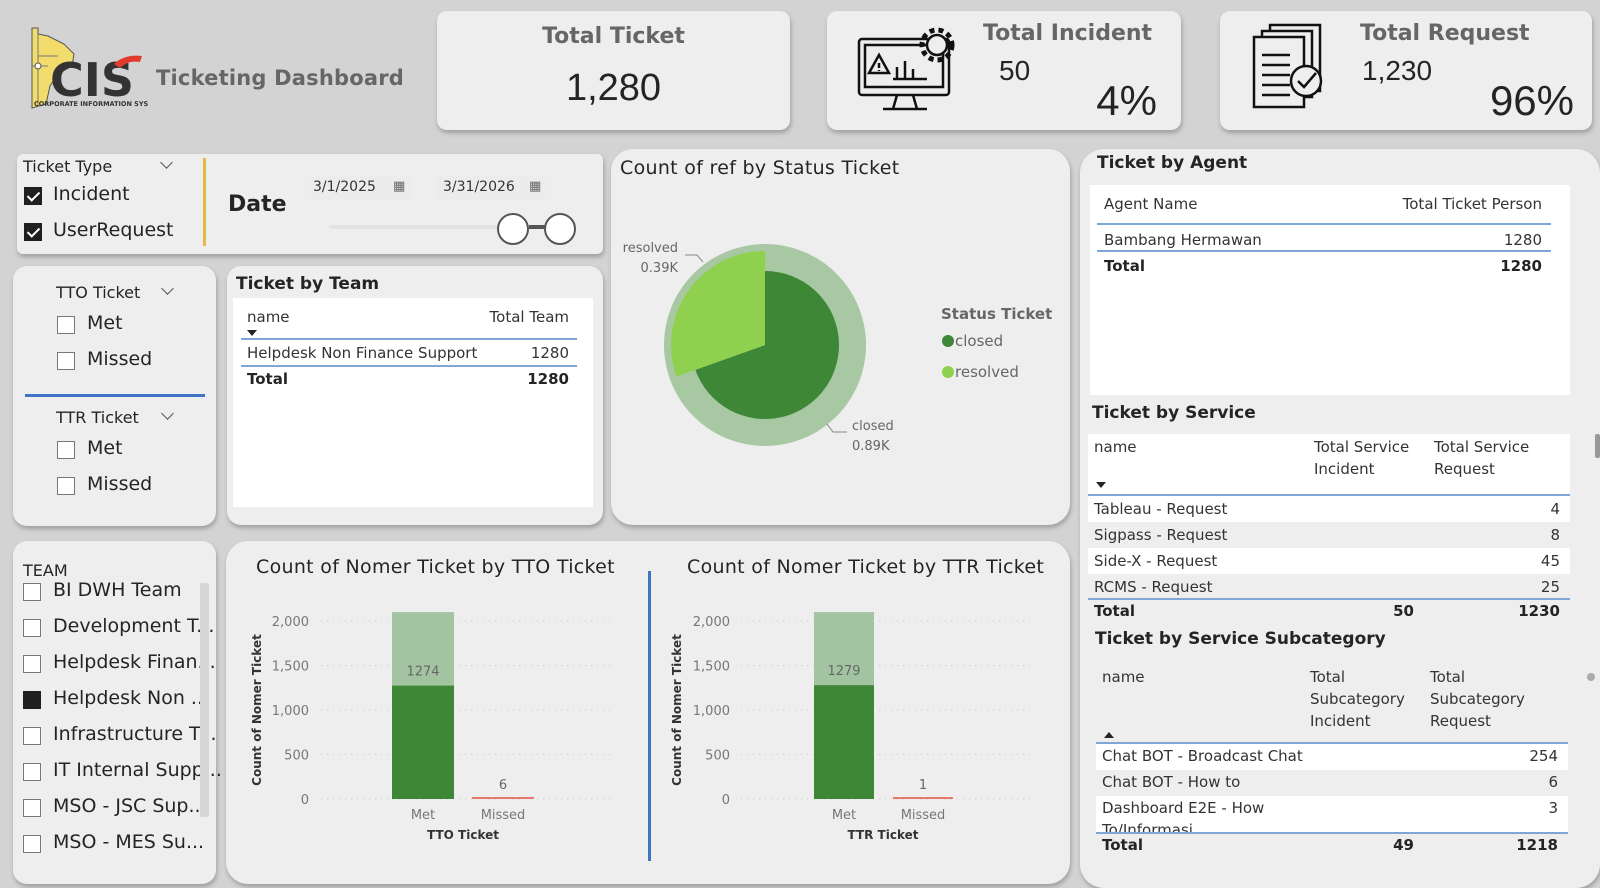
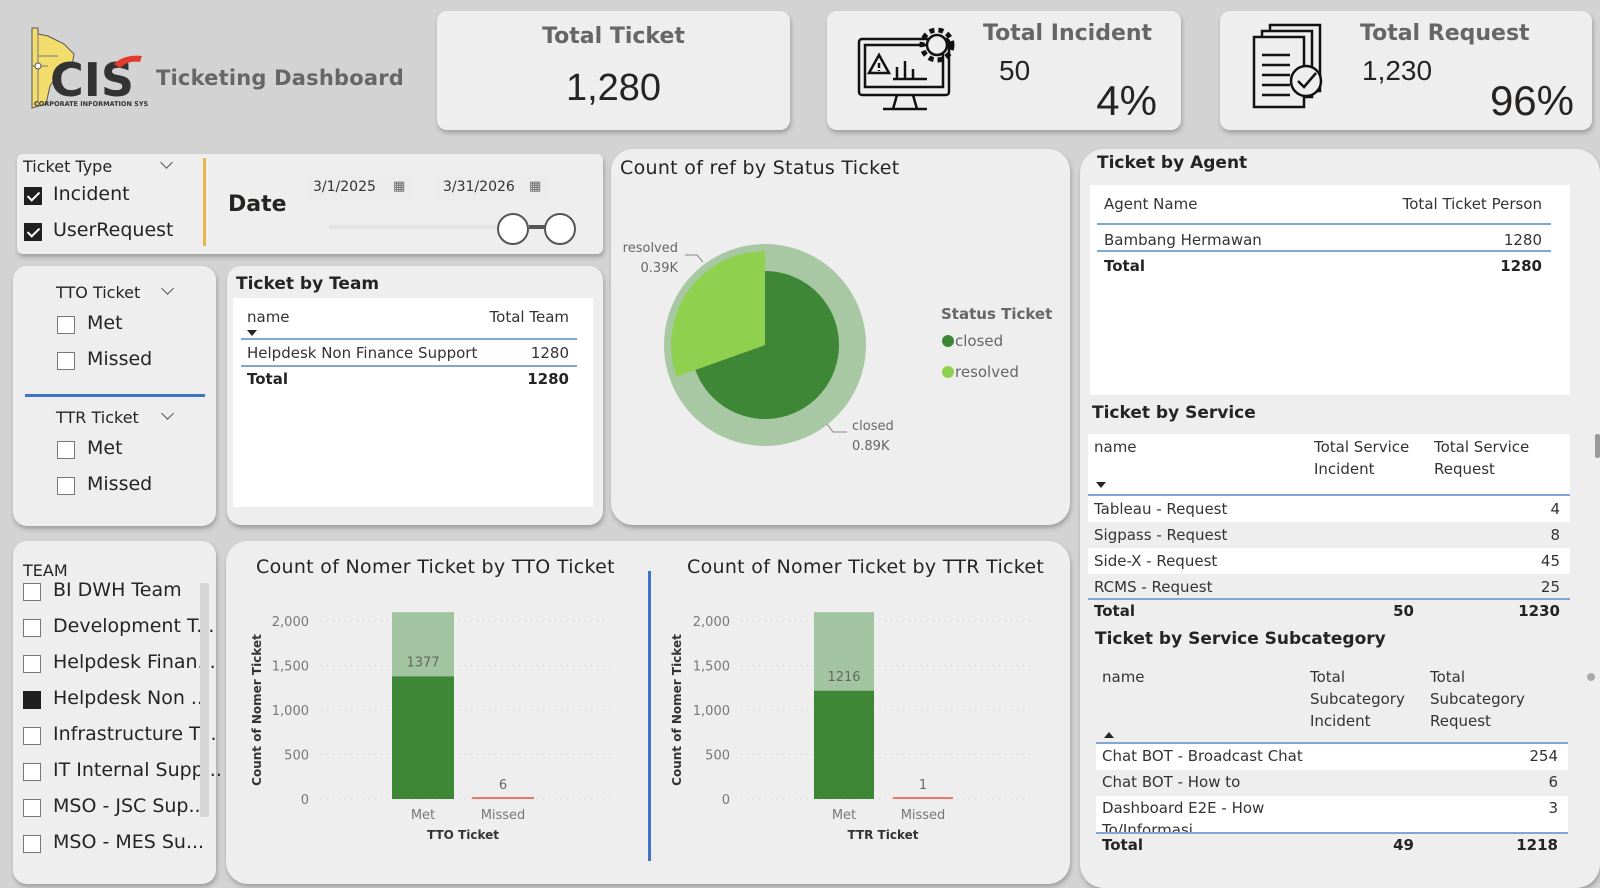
Count of Nomer Ticket by TTO Ticket/Met: 1274 -> 1377
Count of Nomer Ticket by TTR Ticket/Met: 1279 -> 1216
